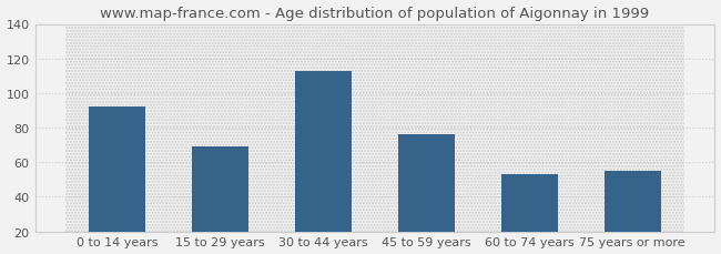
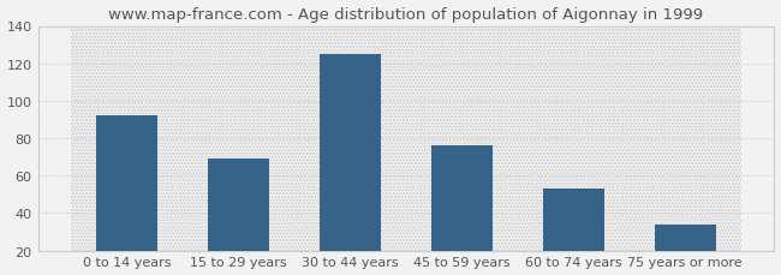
30 to 44 years: 113 -> 125
75 years or more: 55 -> 34
